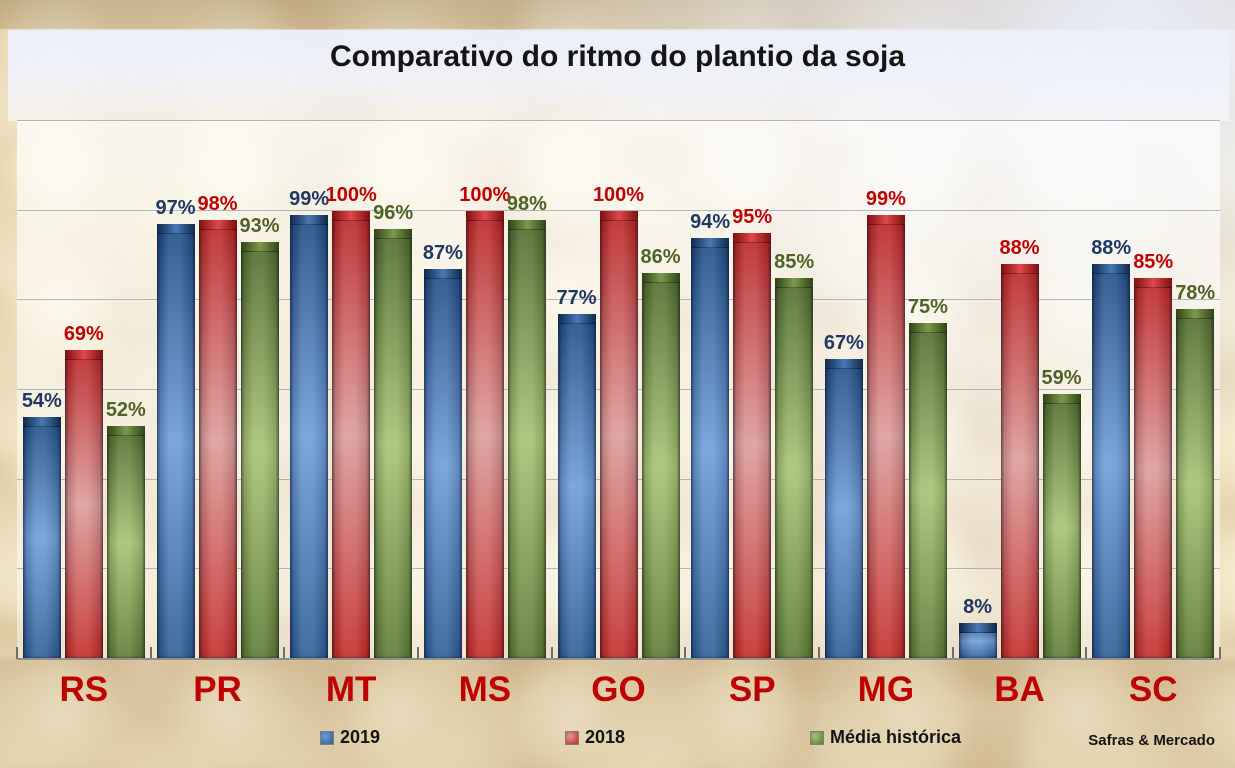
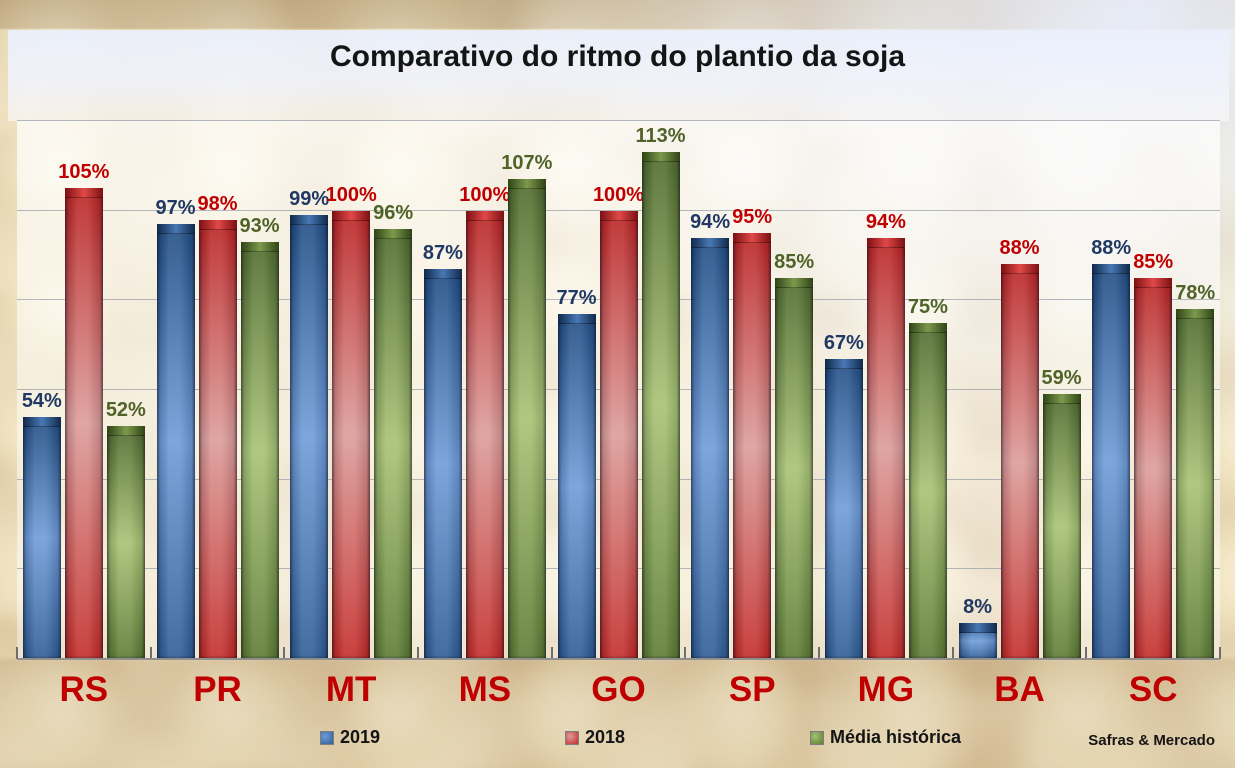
2018/RS: 69% -> 105%
Média histórica/MS: 98% -> 107%
Média histórica/GO: 86% -> 113%
2018/MG: 99% -> 94%
